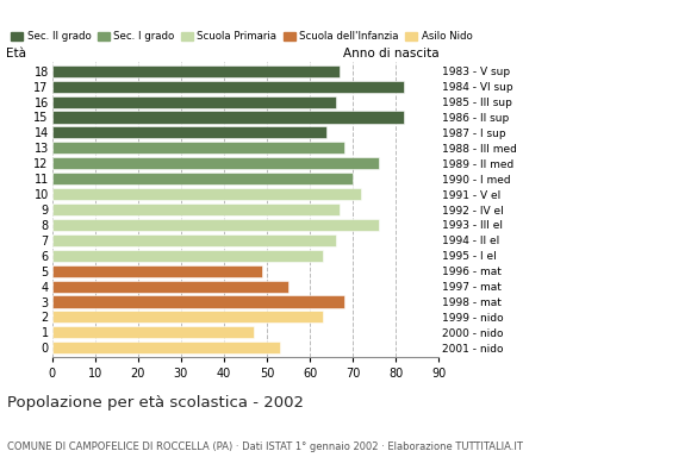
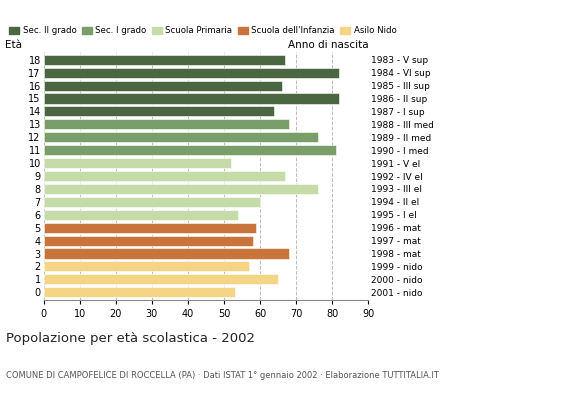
11: 70 -> 81
10: 72 -> 52
7: 66 -> 60
6: 63 -> 54
5: 49 -> 59
4: 55 -> 58
2: 63 -> 57
1: 47 -> 65
